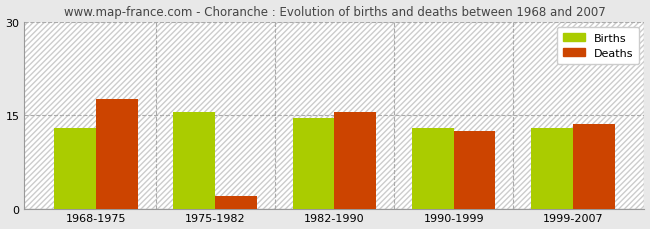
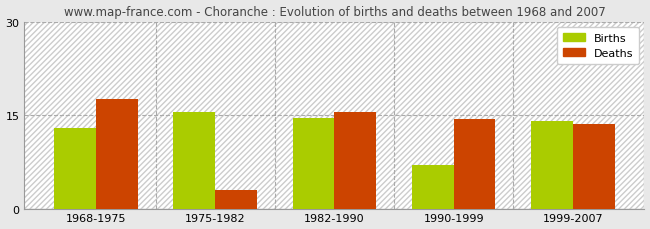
Deaths/1975-1982: 2.0 -> 3.0
Births/1990-1999: 13.0 -> 7.0
Deaths/1990-1999: 12.5 -> 14.4
Births/1999-2007: 13.0 -> 14.0
